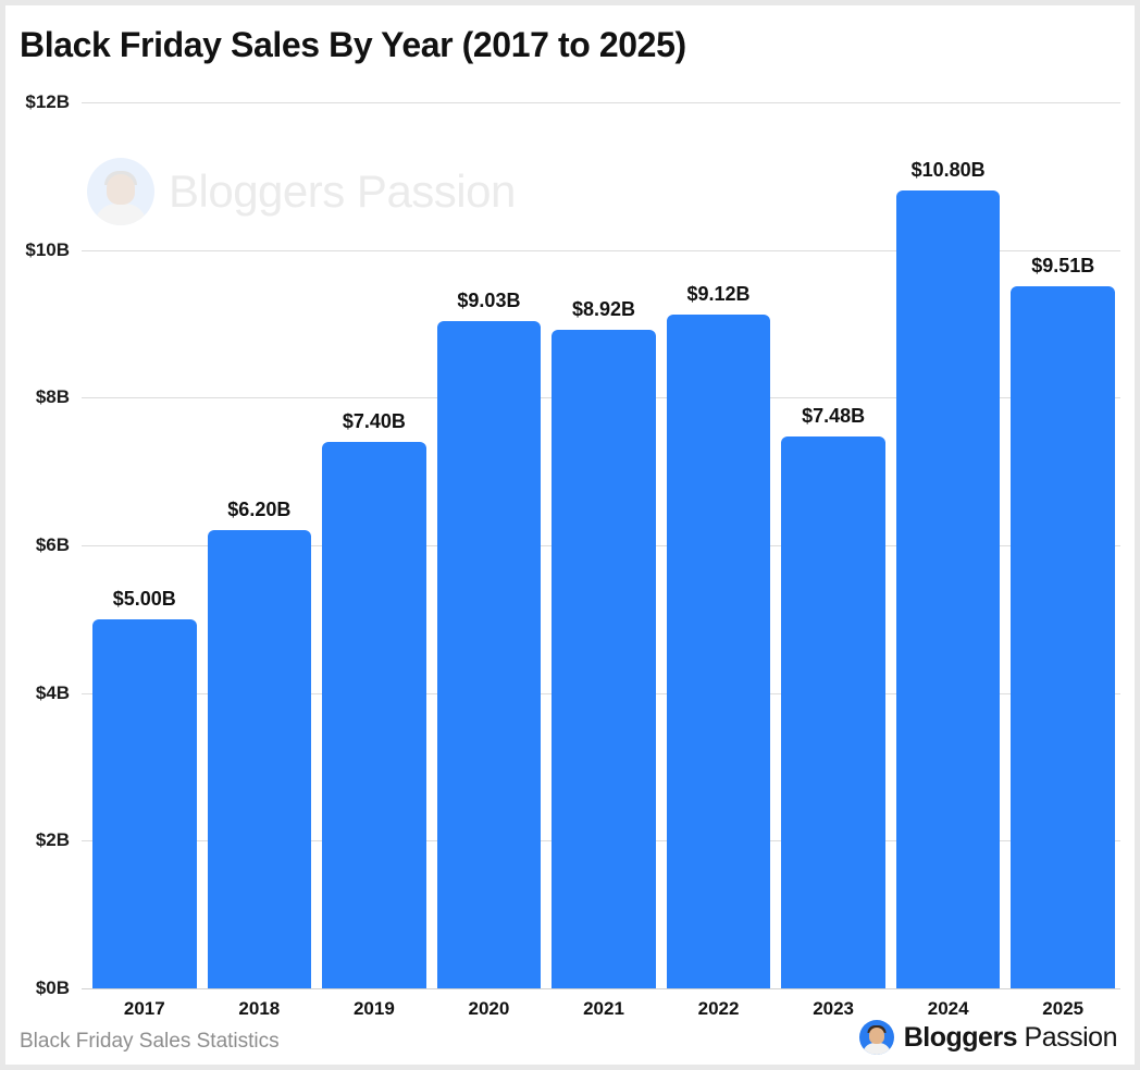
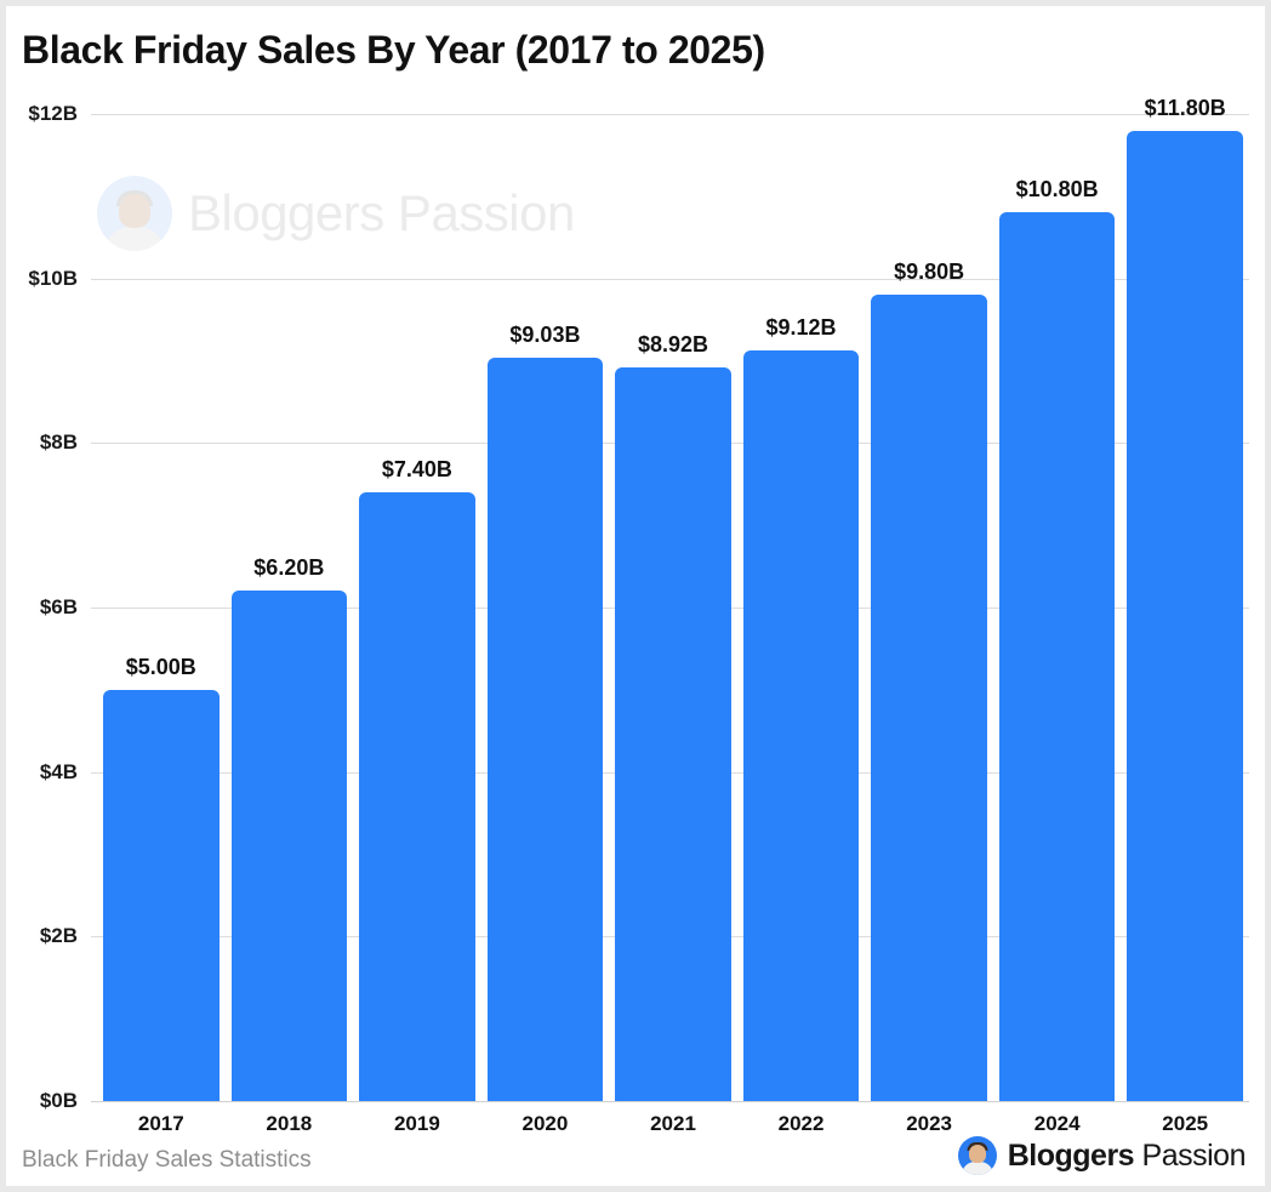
2023: $7.48B -> $9.80B
2025: $9.51B -> $11.80B
